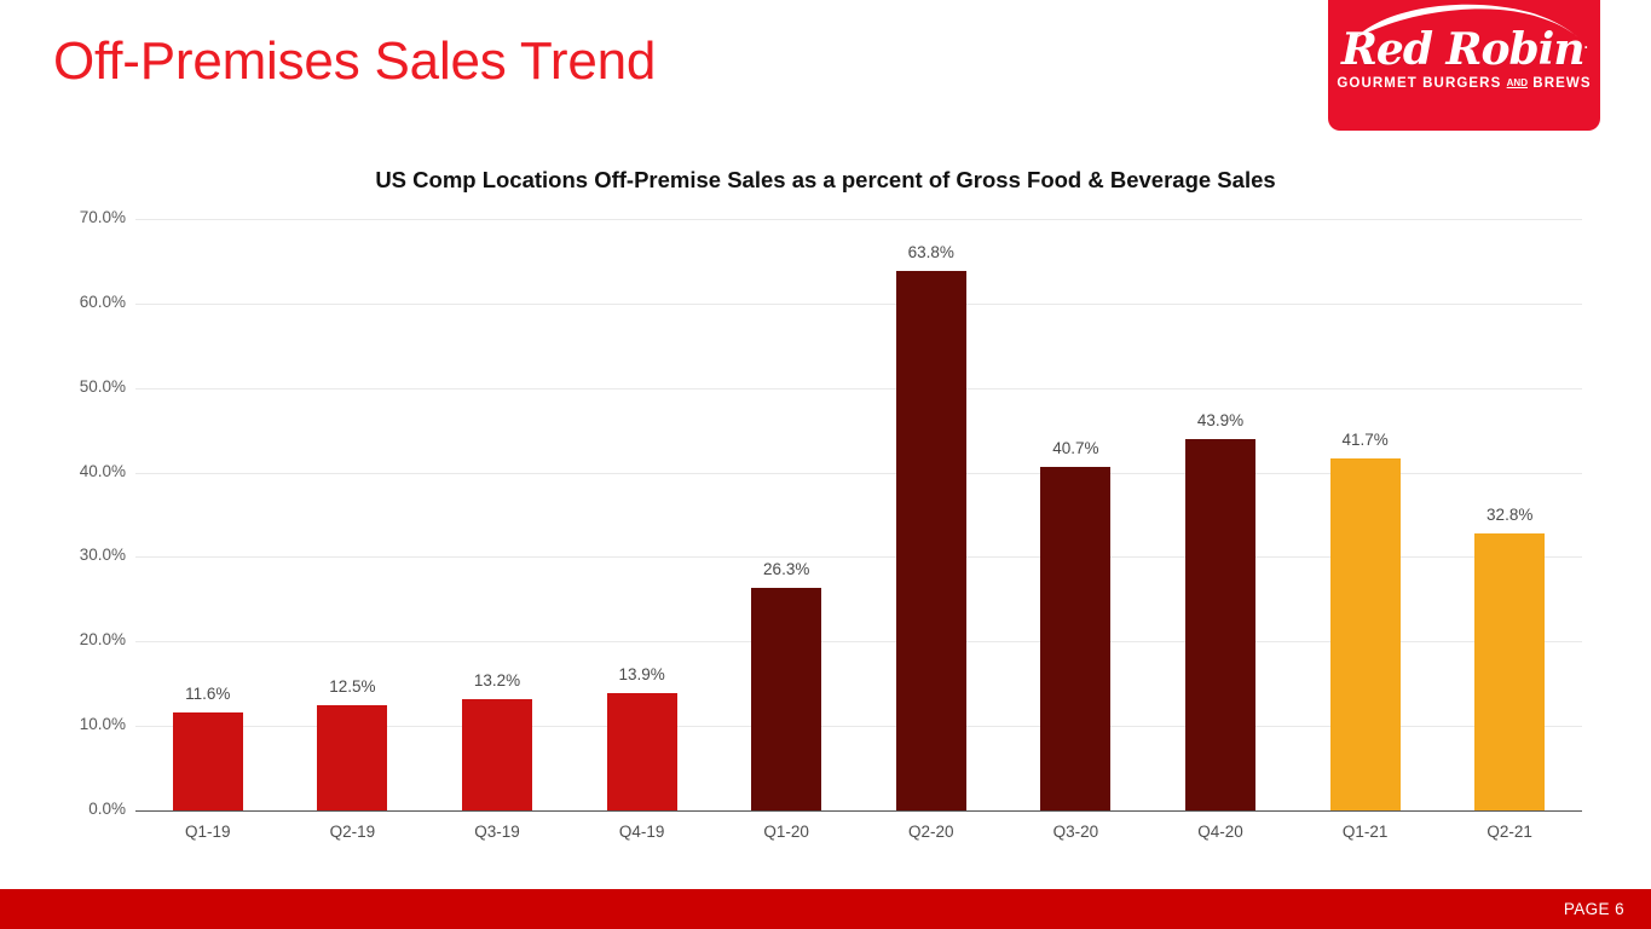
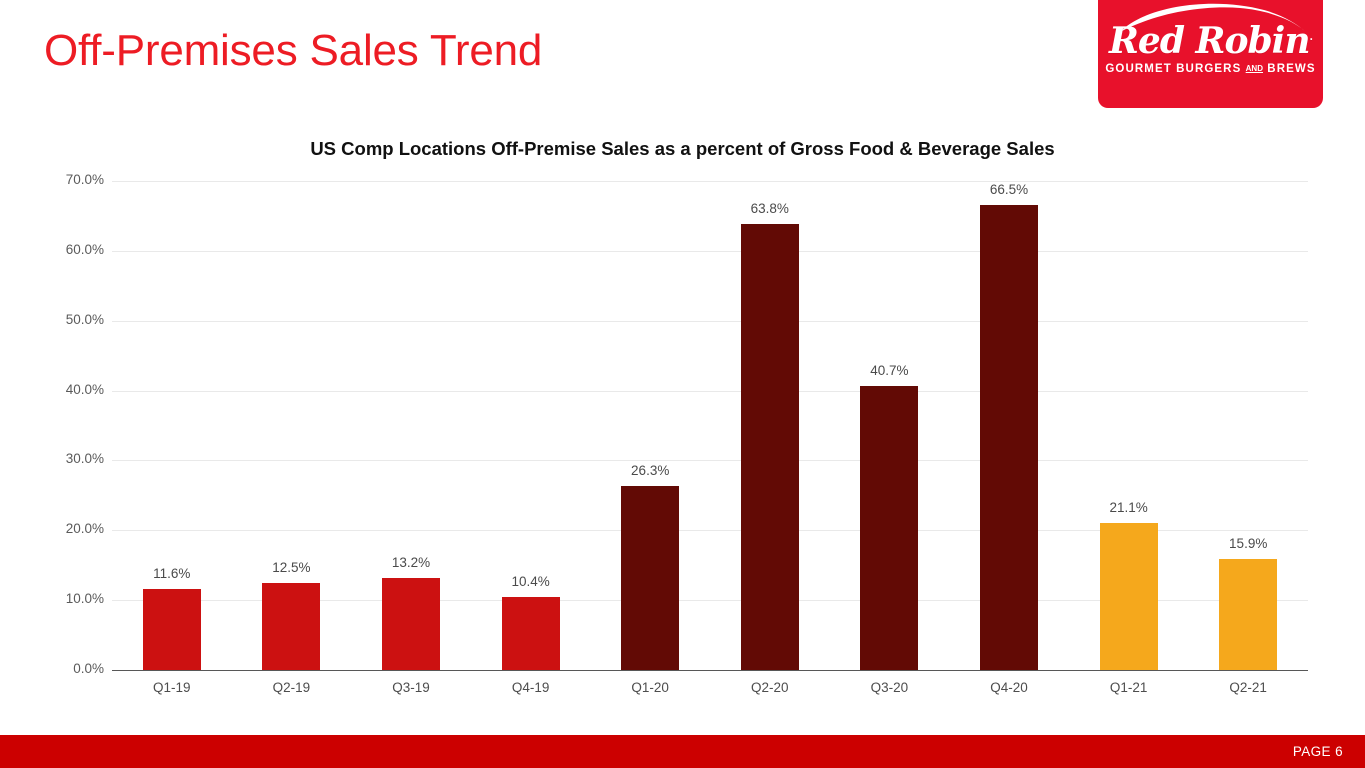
Q4-19: 13.9% -> 10.4%
Q4-20: 43.9% -> 66.5%
Q1-21: 41.7% -> 21.1%
Q2-21: 32.8% -> 15.9%
